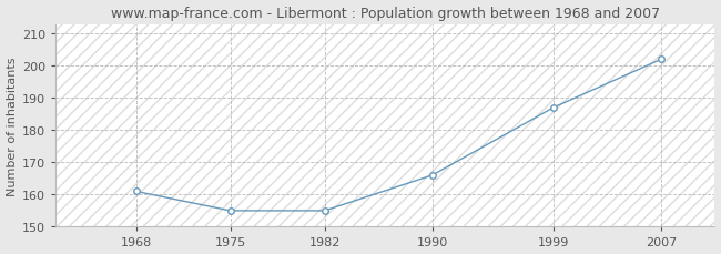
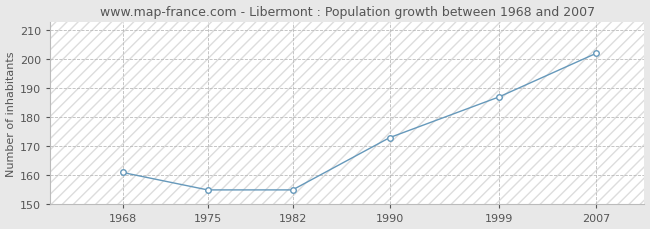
1990: 166 -> 173
